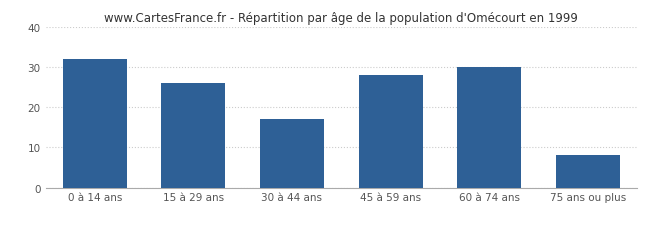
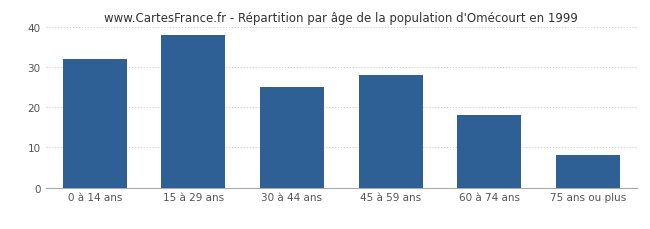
15 à 29 ans: 26 -> 38
30 à 44 ans: 17 -> 25
60 à 74 ans: 30 -> 18
